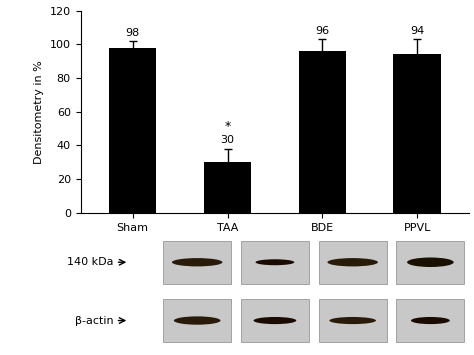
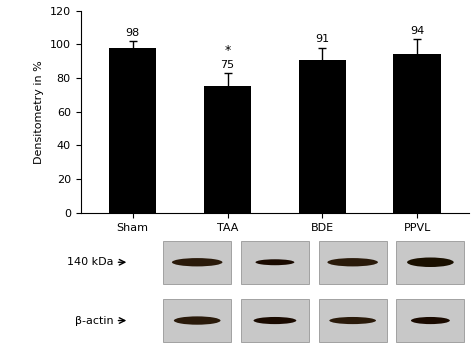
TAA: 30 -> 75
BDE: 96 -> 91
